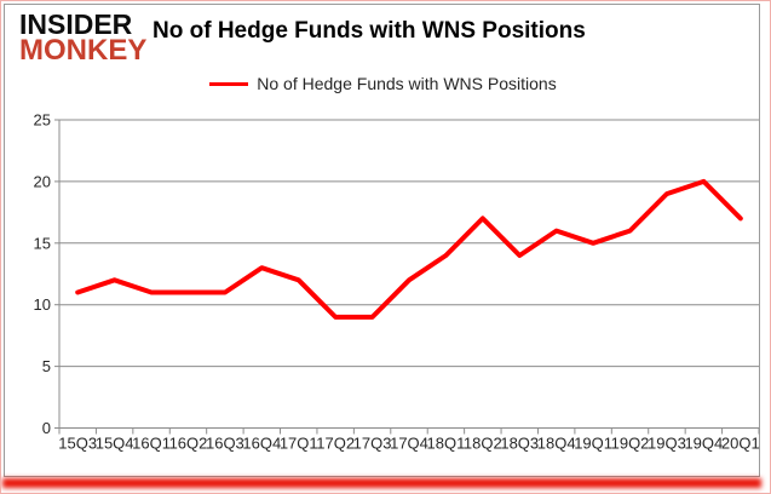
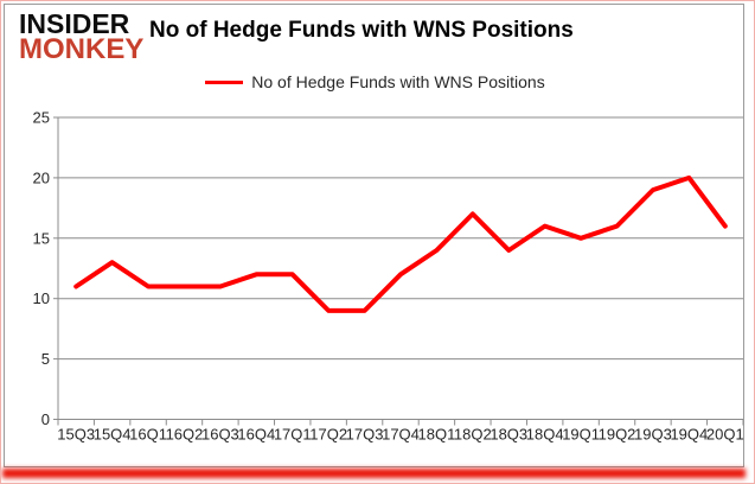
15Q4: 12 -> 13
16Q4: 13 -> 12
20Q1: 17 -> 16
